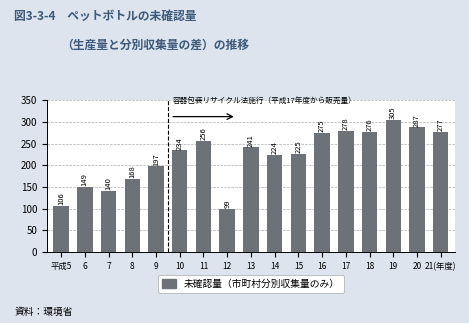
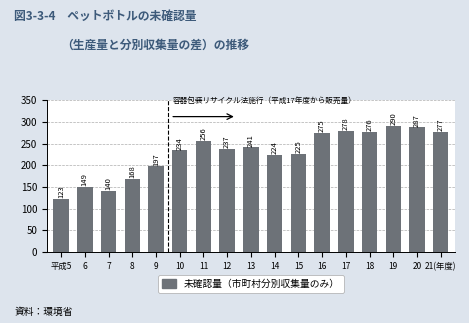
平成5: 106 -> 123
12: 99 -> 237
19: 305 -> 290
